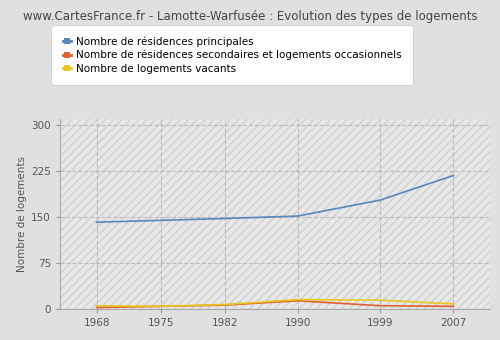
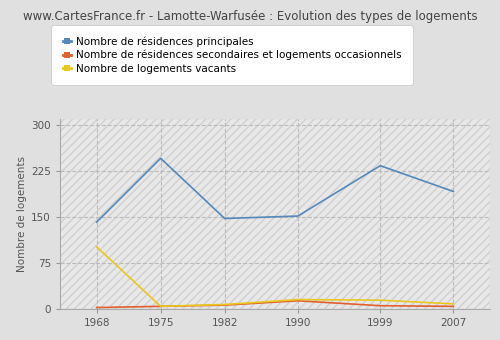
Nombre de logements vacants/1968: 6 -> 102
Nombre de résidences principales/1975: 145 -> 246
Nombre de résidences principales/1999: 178 -> 234
Nombre de résidences principales/2007: 218 -> 192
